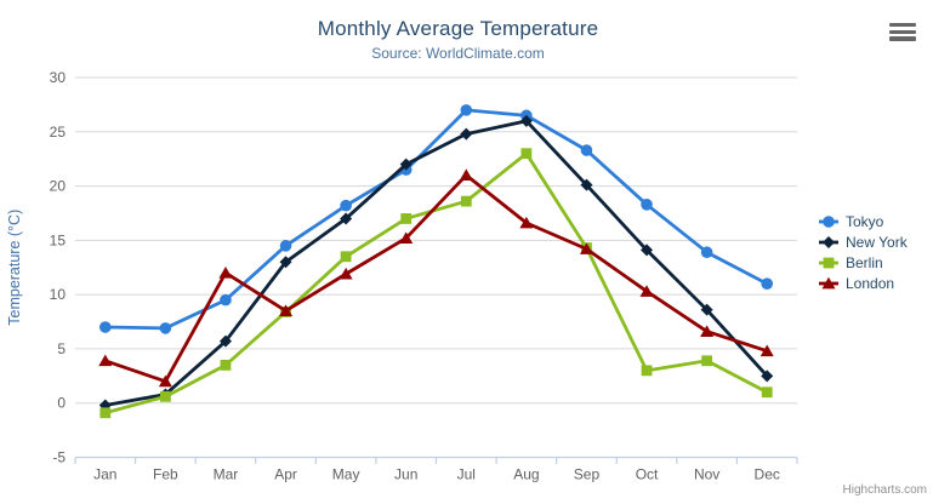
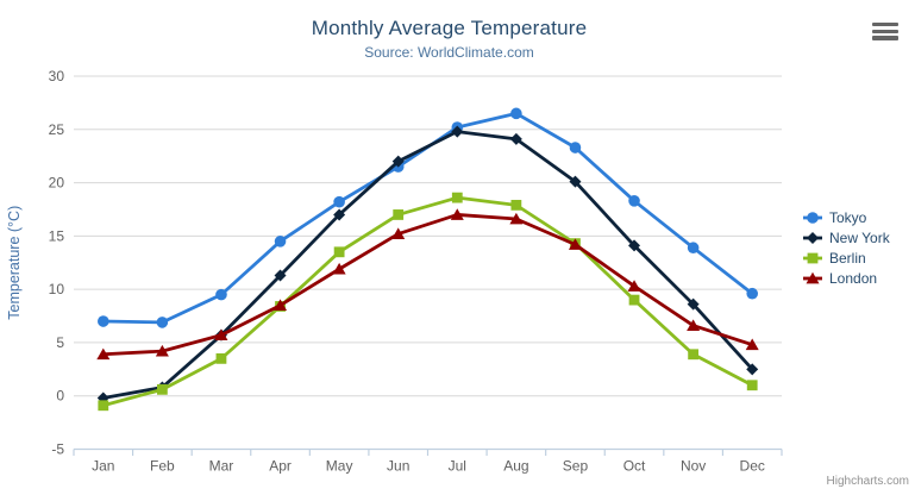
London/Feb: 2 -> 4
London/Mar: 12 -> 6
New York/Apr: 13 -> 11
Tokyo/Jul: 27 -> 25
London/Jul: 21 -> 17
New York/Aug: 26 -> 24
Berlin/Aug: 23 -> 18
Berlin/Oct: 3 -> 9
Tokyo/Dec: 11 -> 10
